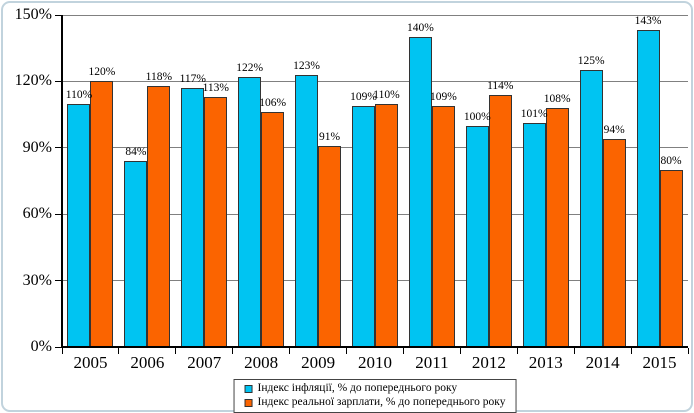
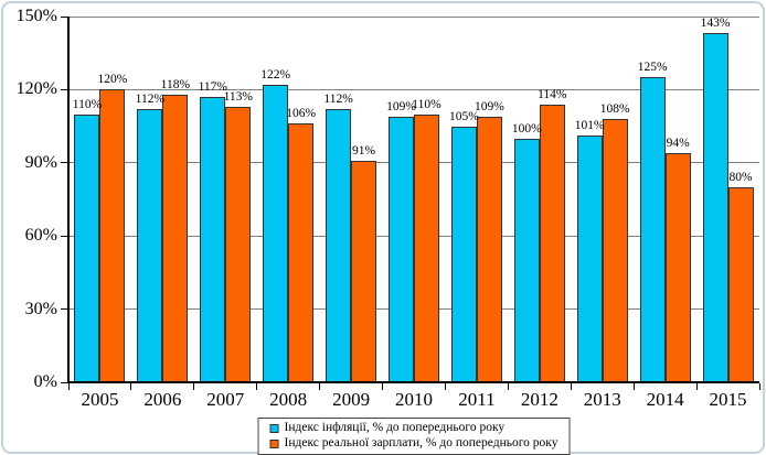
Індекс інфляції, % до попереднього року/2006: 84% -> 112%
Індекс інфляції, % до попереднього року/2009: 123% -> 112%
Індекс інфляції, % до попереднього року/2011: 140% -> 105%
